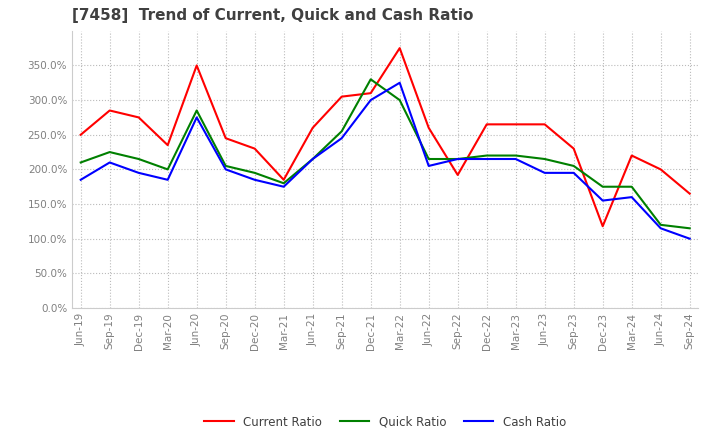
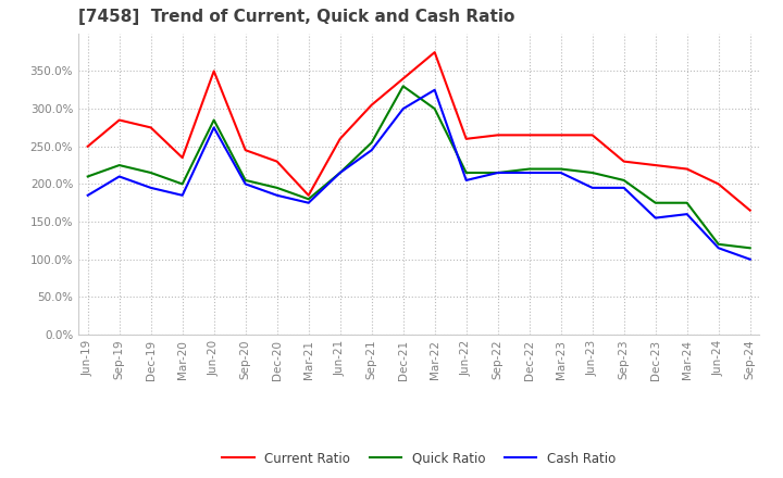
Current Ratio/Dec-21: 310% -> 340%
Current Ratio/Sep-22: 192% -> 265%
Current Ratio/Dec-23: 118% -> 225%
